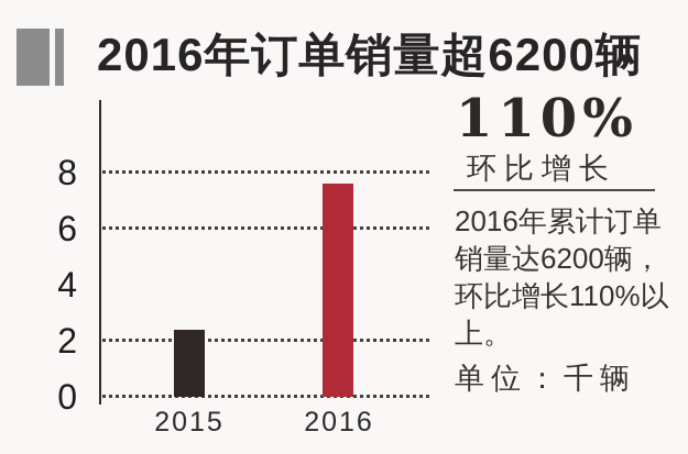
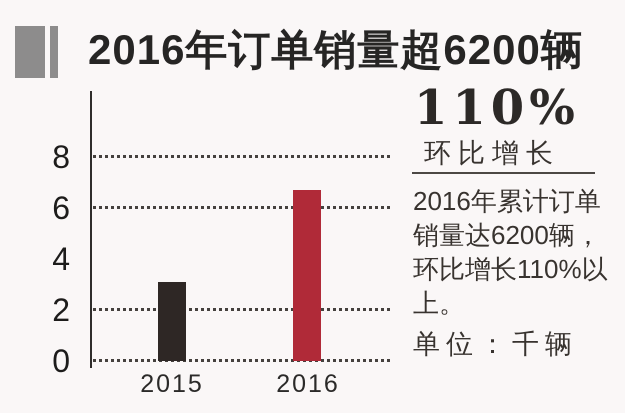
2015: 2.4 -> 3.1
2016: 7.6 -> 6.7
